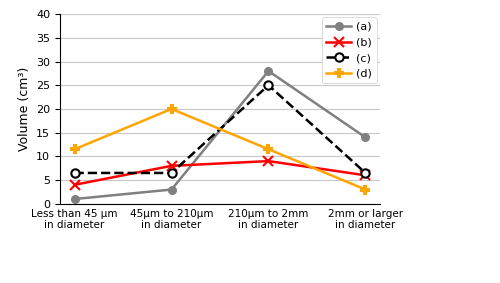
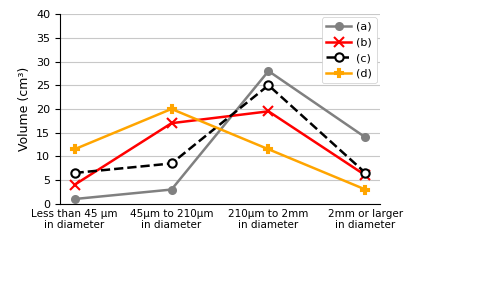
(b)/45μm to 210μm in diameter: 8.0 -> 17.0
(c)/45μm to 210μm in diameter: 6.5 -> 8.5
(b)/210μm to 2mm in diameter: 9.0 -> 19.5
